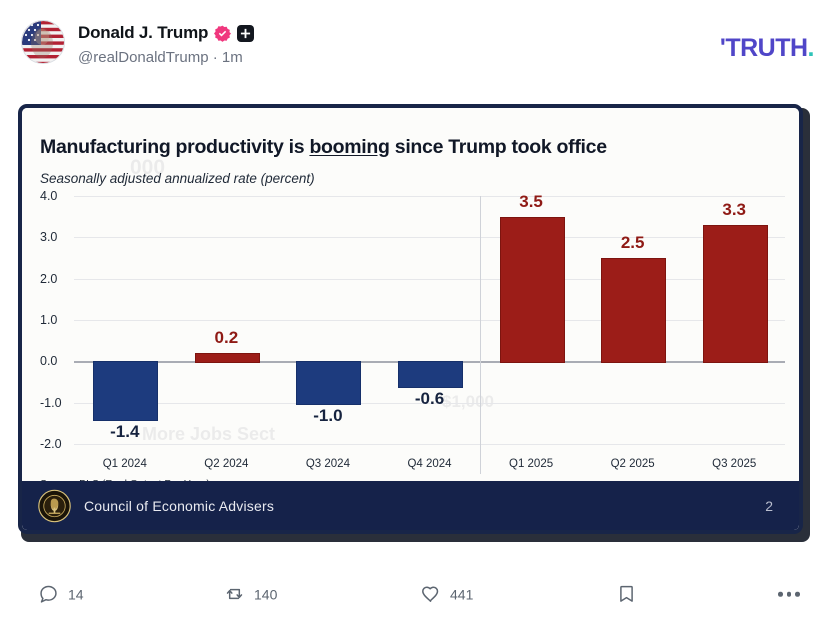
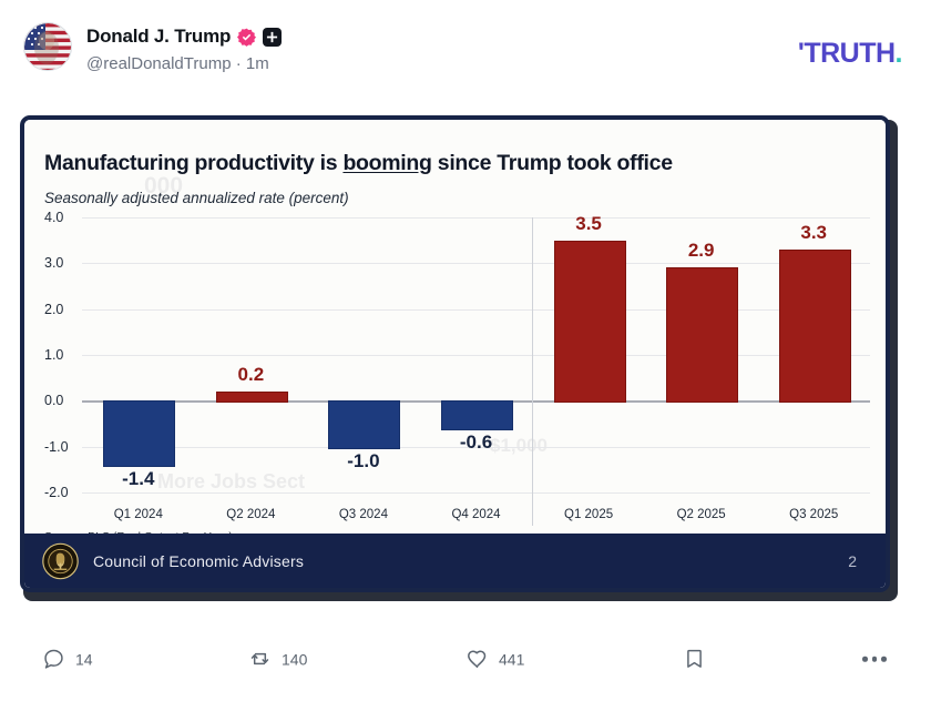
Q2 2025: 2.5 -> 2.9
